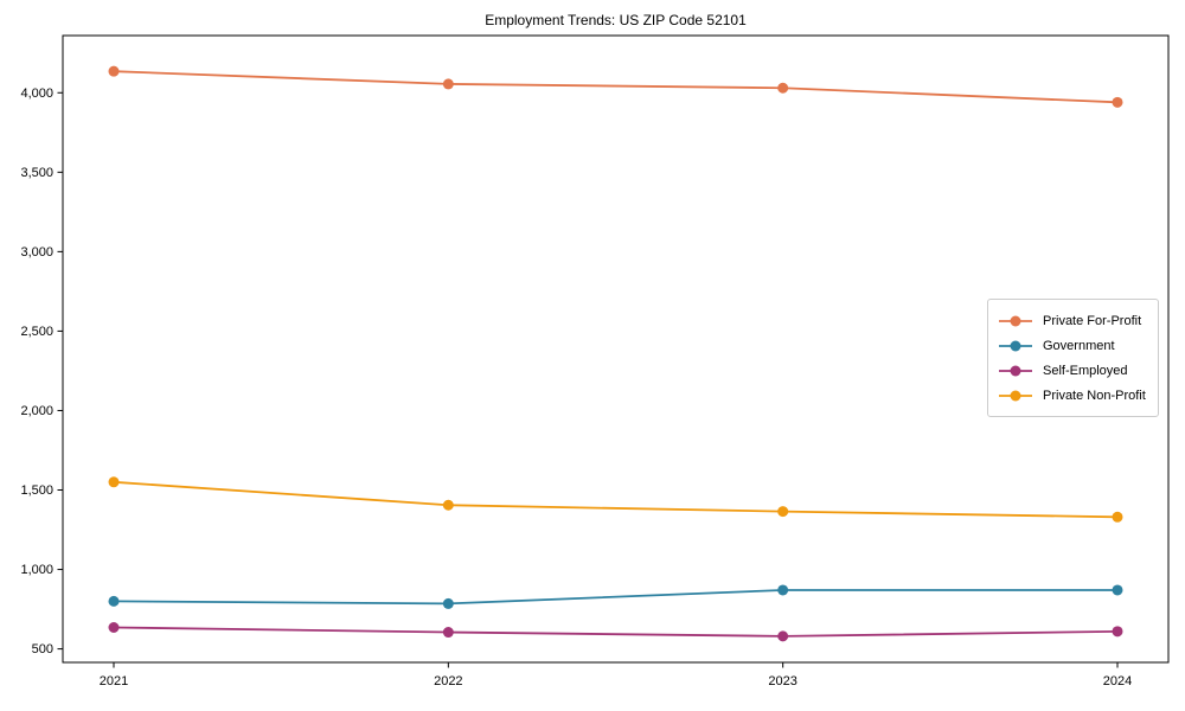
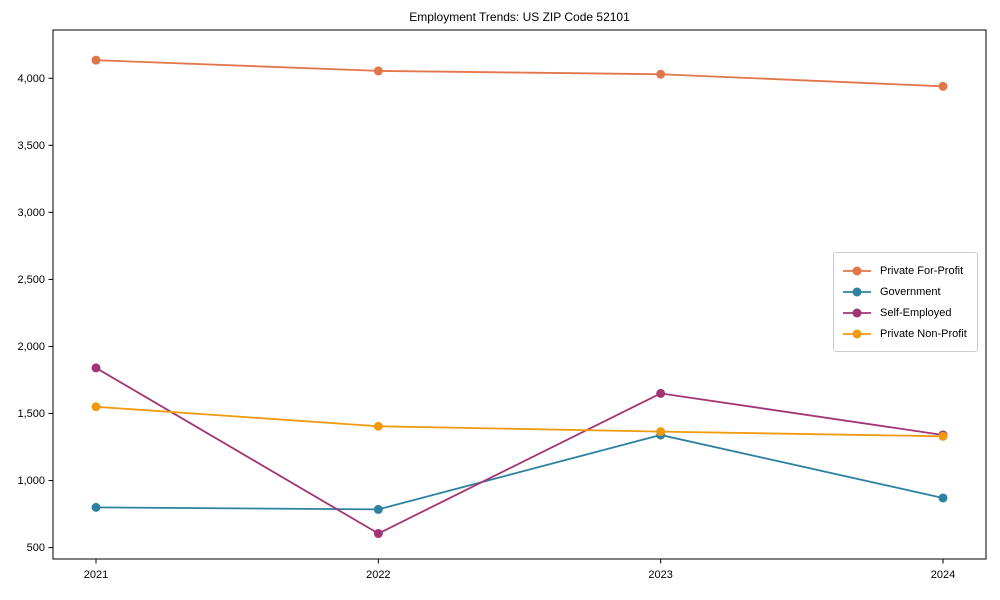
Self-Employed/2021: 640 -> 1840
Government/2023: 870 -> 1340
Self-Employed/2023: 580 -> 1650
Self-Employed/2024: 610 -> 1340
